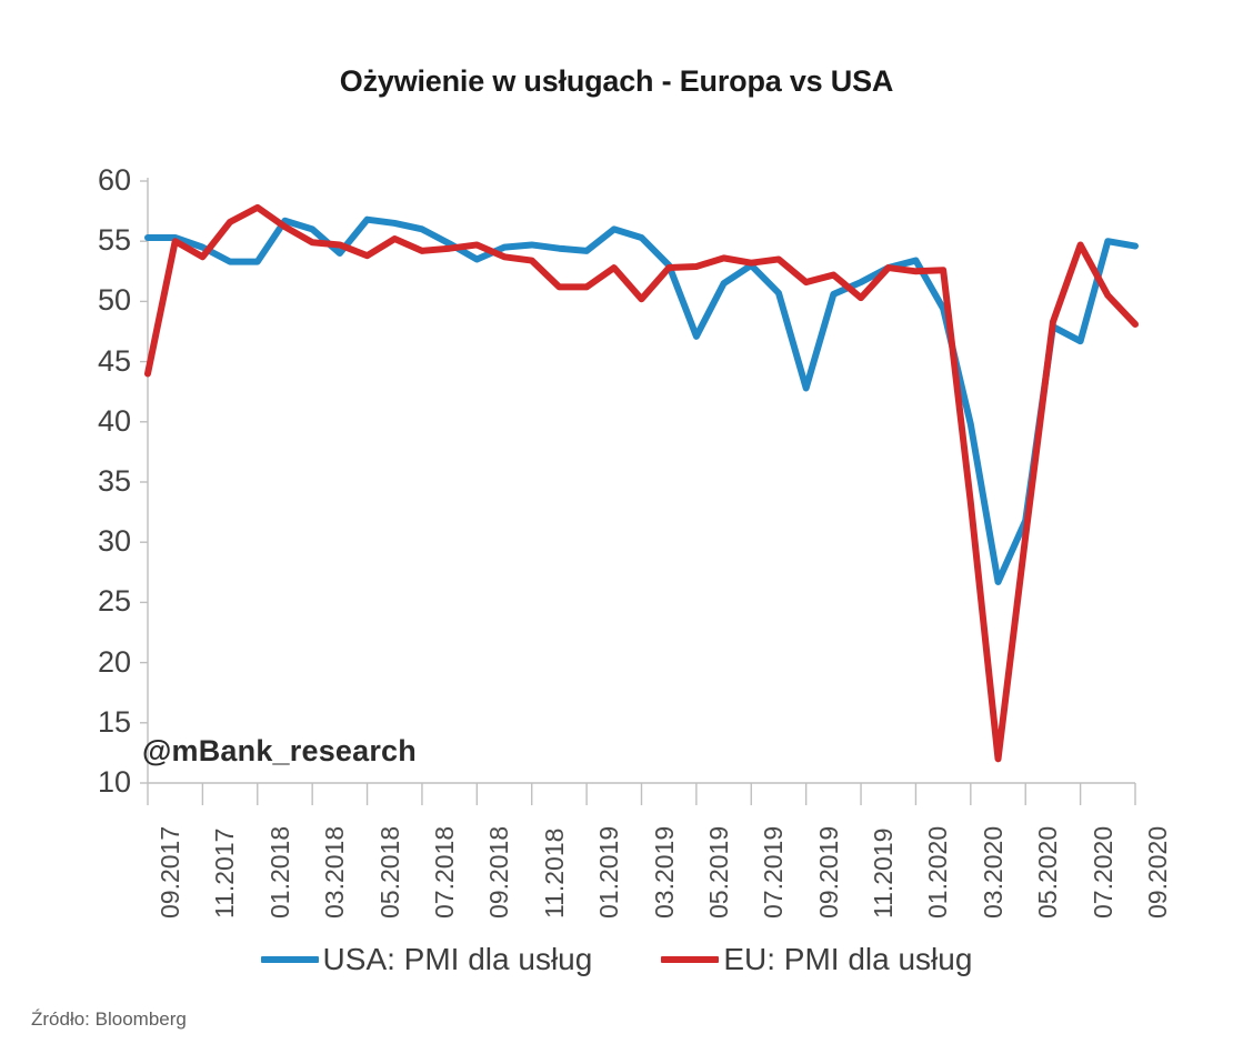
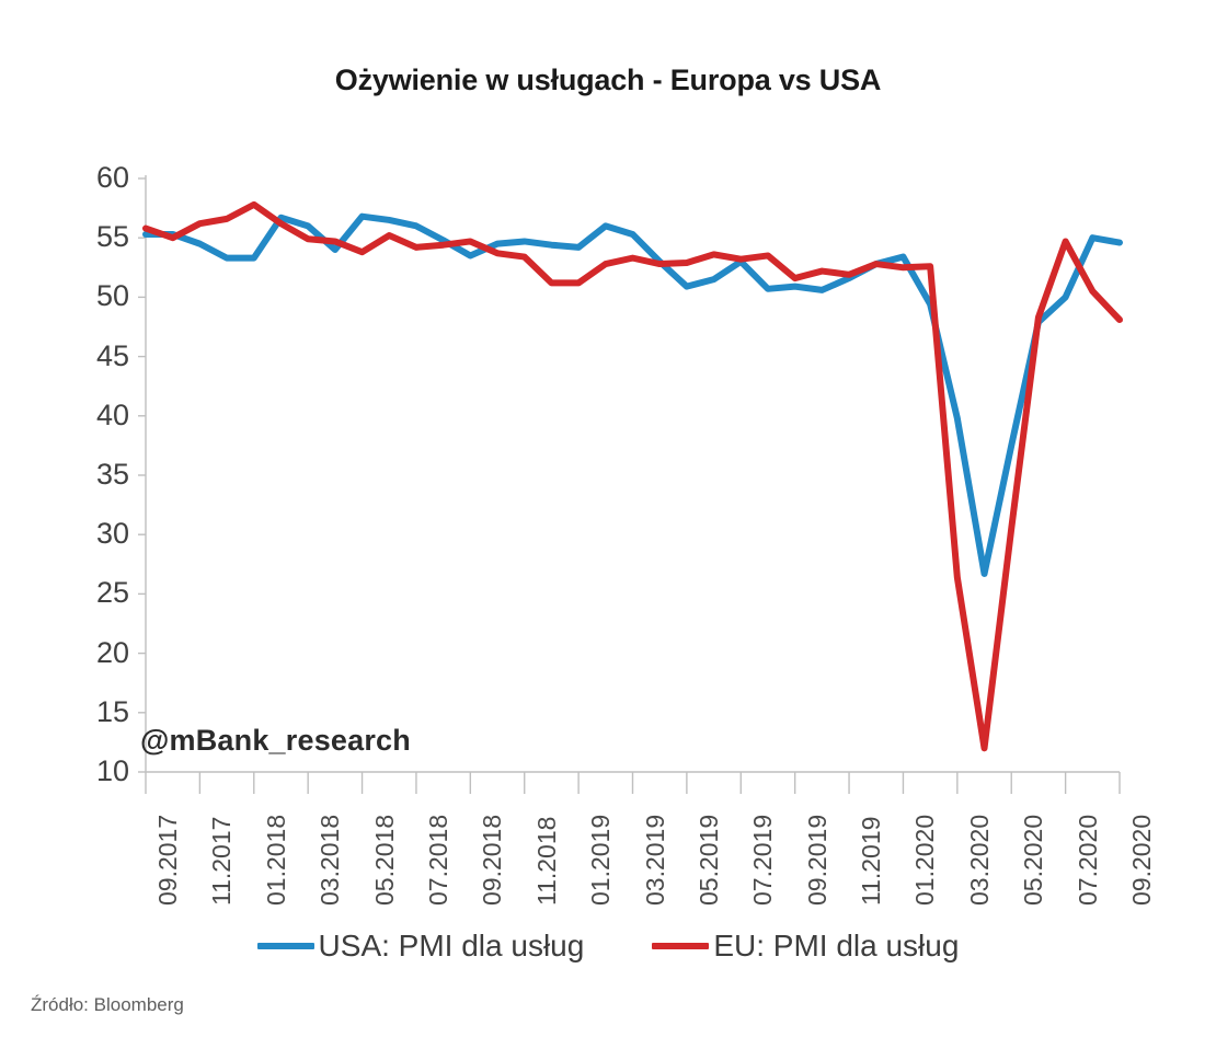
EU: PMI dla usług/09.2017: 44.0 -> 55.8
EU: PMI dla usług/11.2017: 53.7 -> 56.2
EU: PMI dla usług/03.2019: 50.2 -> 53.3
USA: PMI dla usług/05.2019: 47.1 -> 50.9
USA: PMI dla usług/09.2019: 42.8 -> 50.9
EU: PMI dla usług/11.2019: 50.3 -> 51.9
EU: PMI dla usług/03.2020: 33.3 -> 26.4
USA: PMI dla usług/05.2020: 31.8 -> 37.5
USA: PMI dla usług/07.2020: 46.7 -> 50.0
